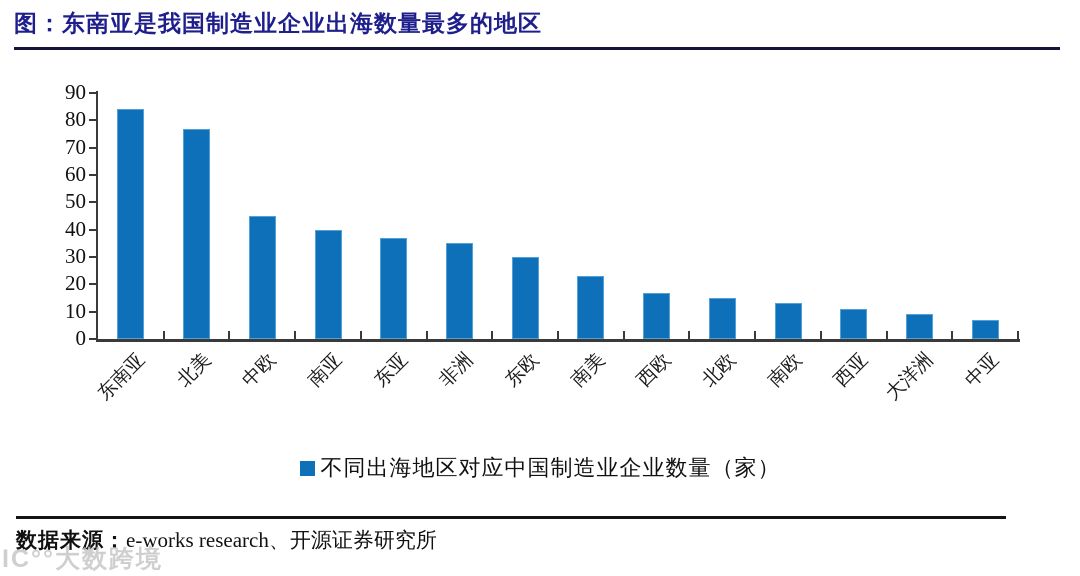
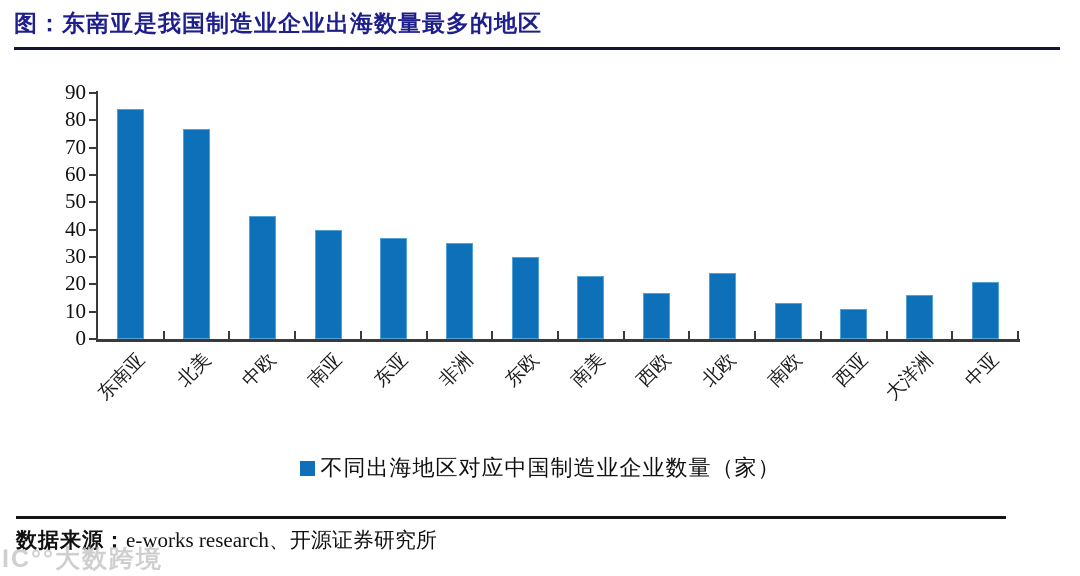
北欧: 15 -> 24
大洋洲: 9 -> 16
中亚: 7 -> 21
